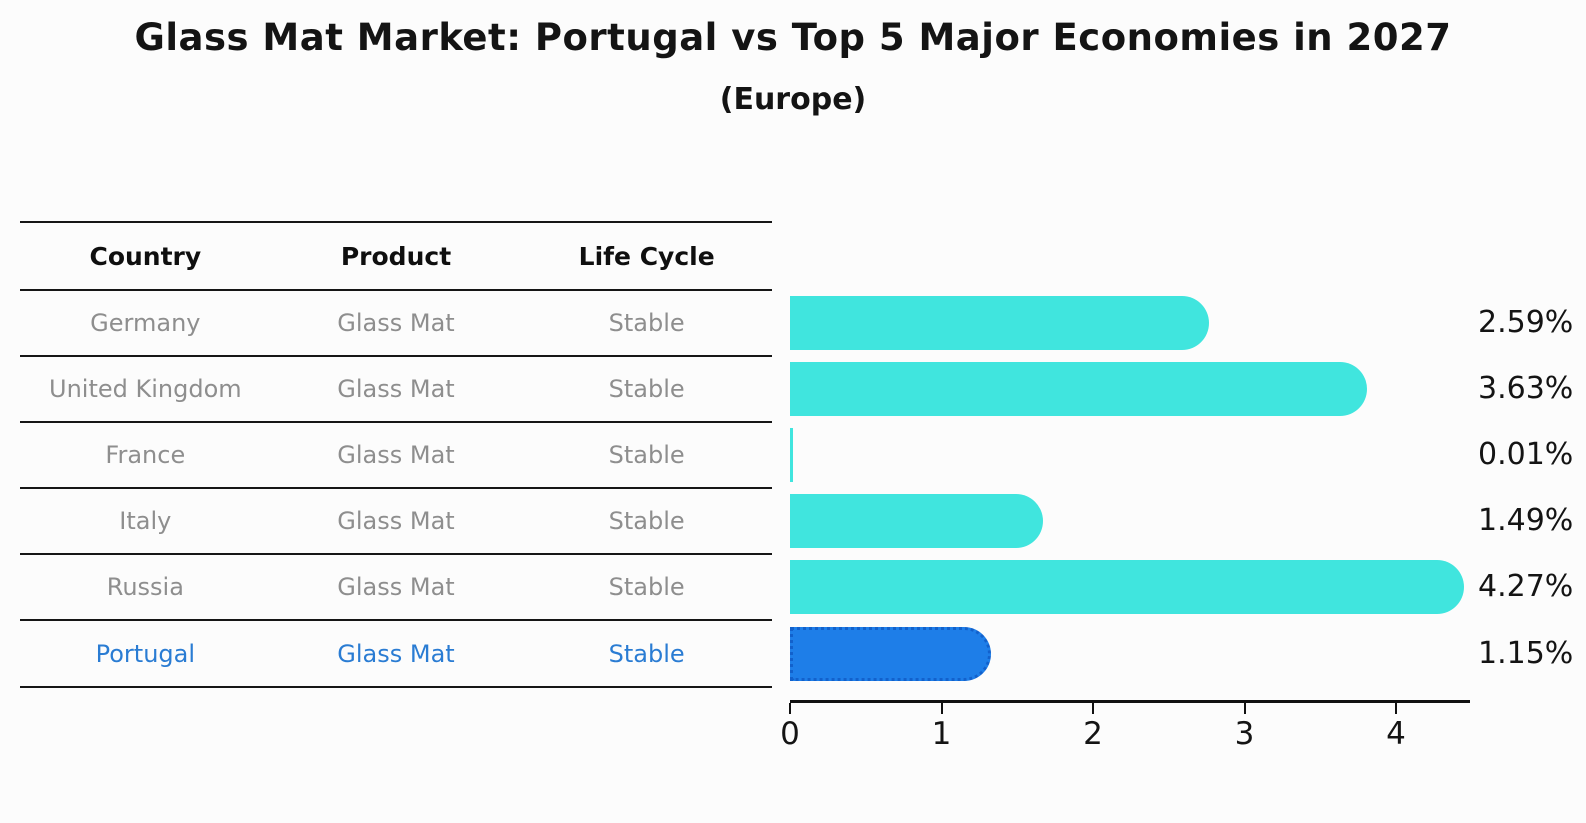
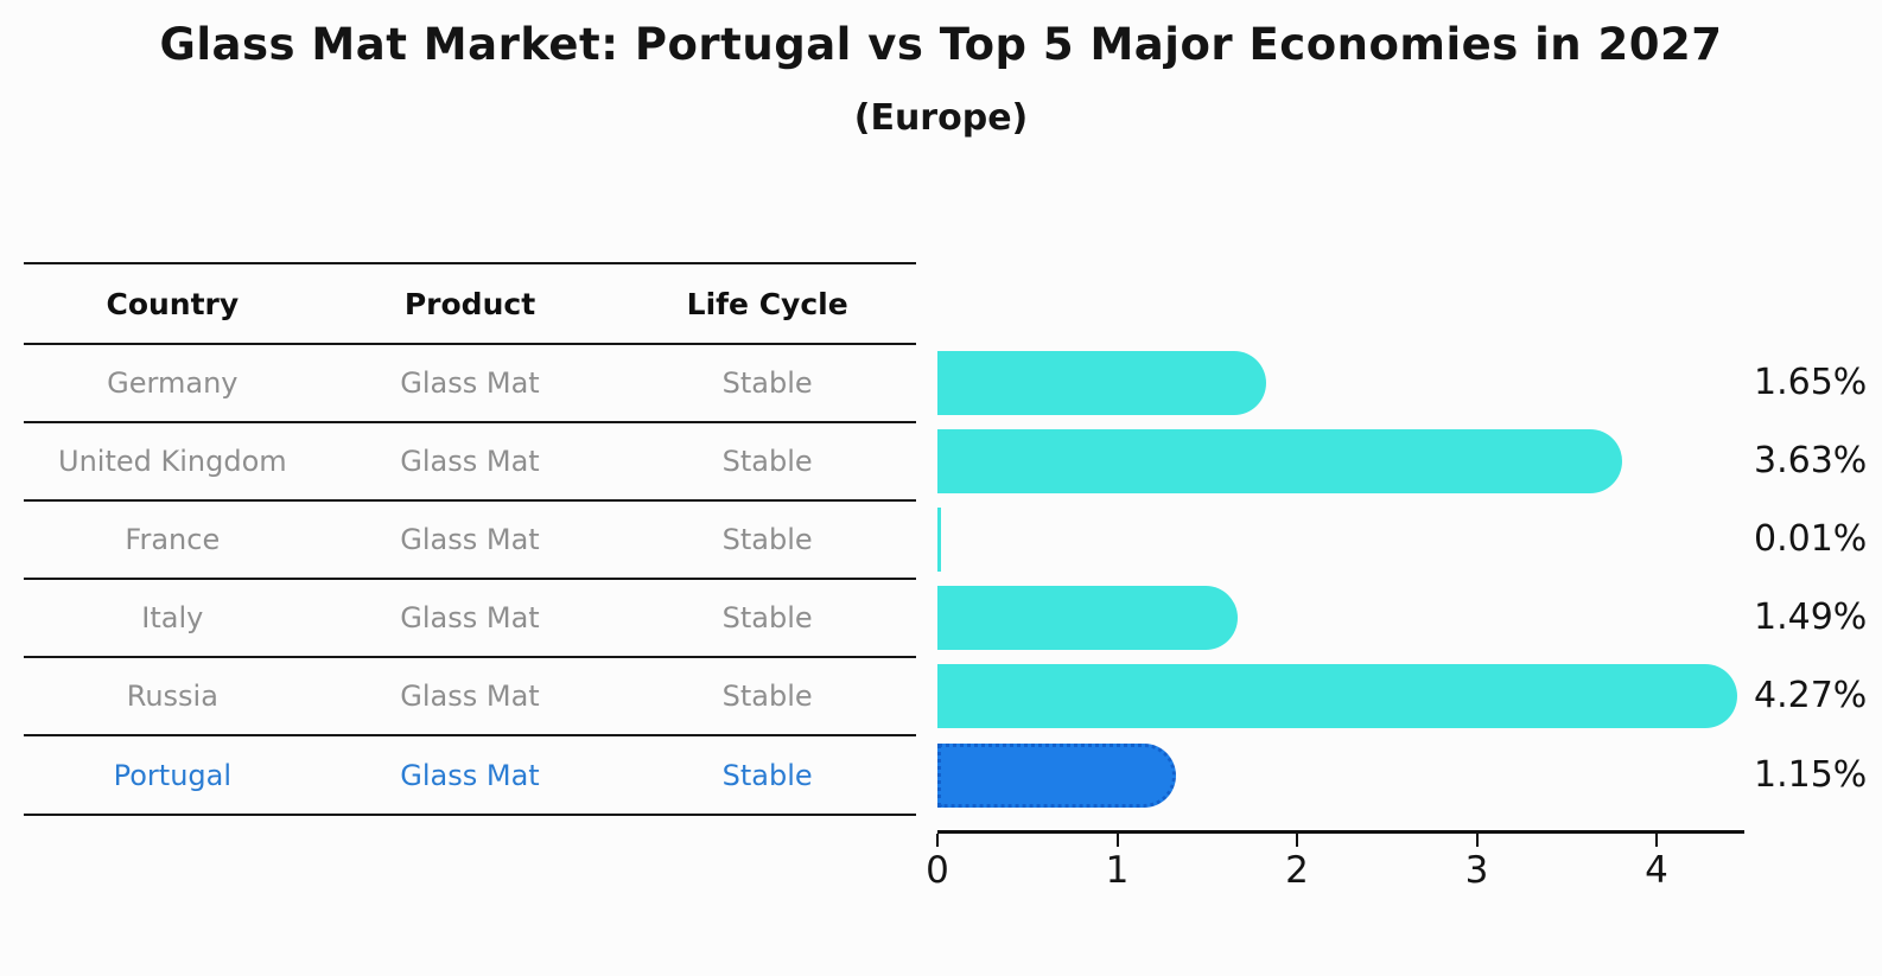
Germany: 2.59% -> 1.65%
